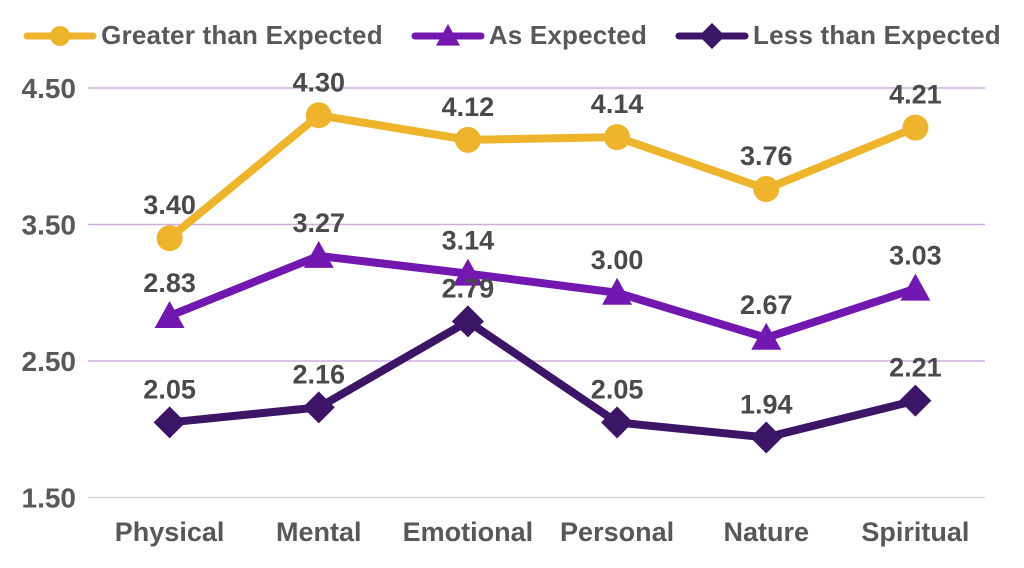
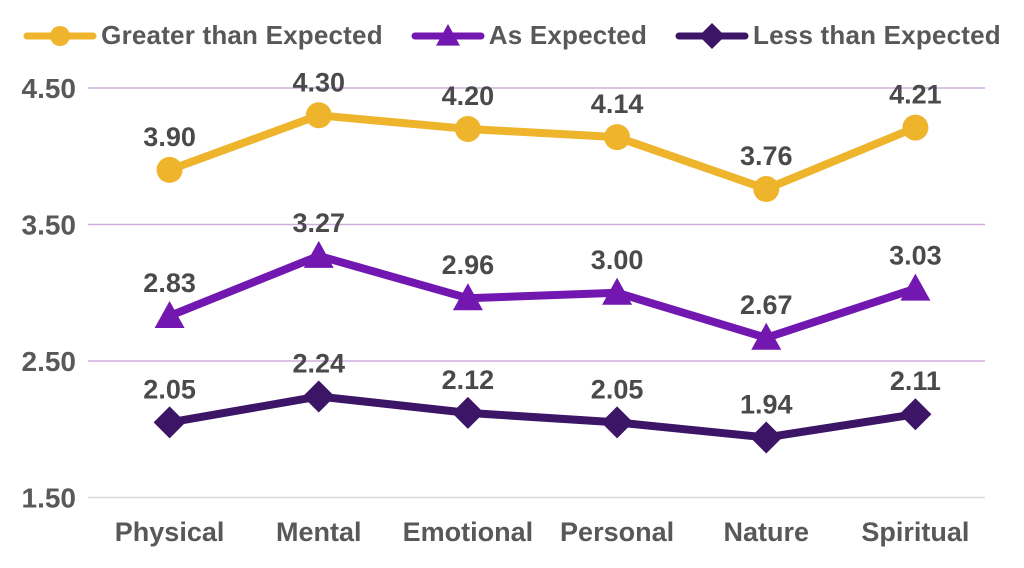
Greater than Expected/Physical: 3.40 -> 3.90
Less than Expected/Mental: 2.16 -> 2.24
Greater than Expected/Emotional: 4.12 -> 4.20
As Expected/Emotional: 3.14 -> 2.96
Less than Expected/Emotional: 2.79 -> 2.12
Less than Expected/Spiritual: 2.21 -> 2.11
